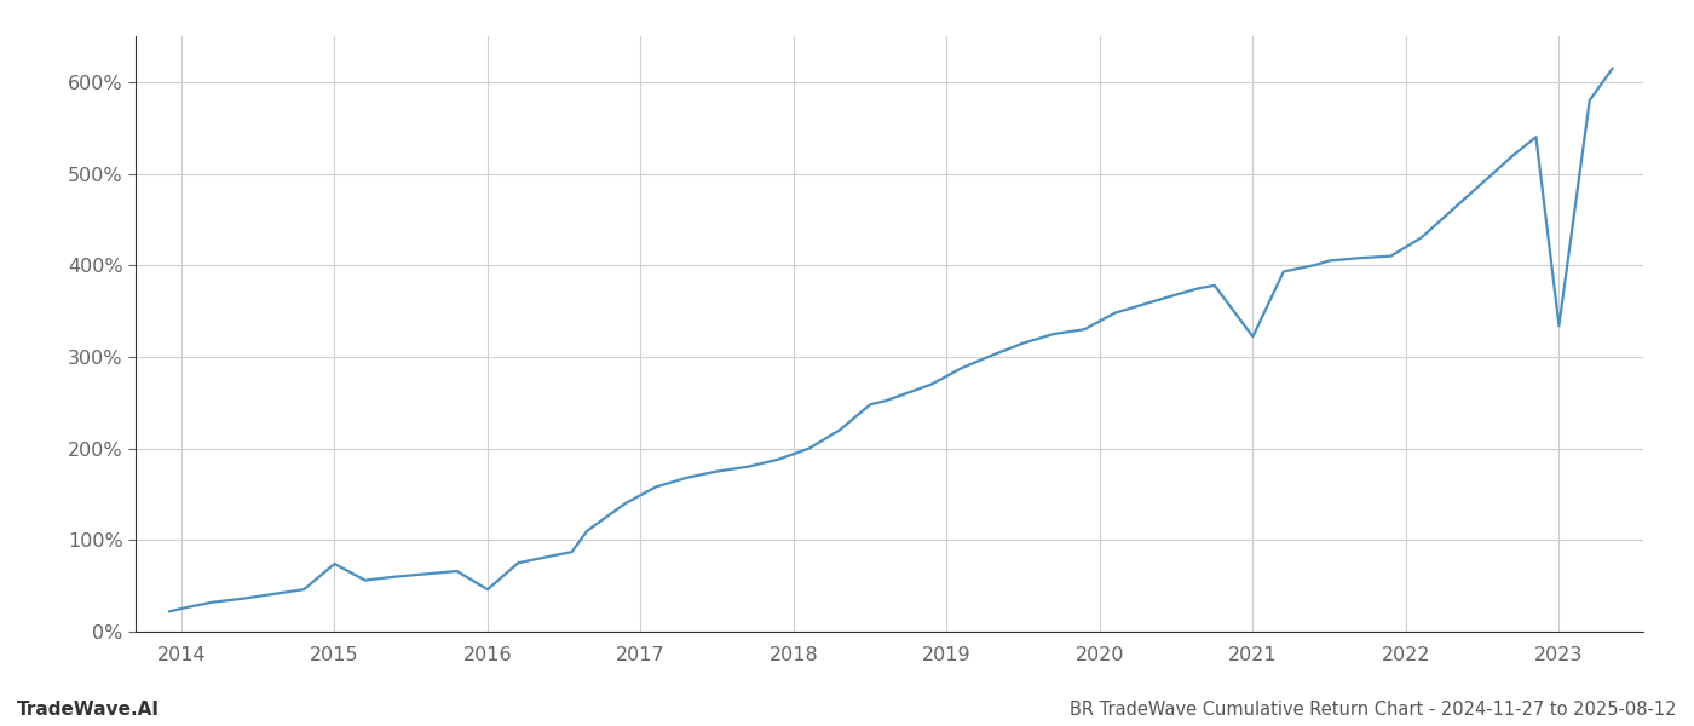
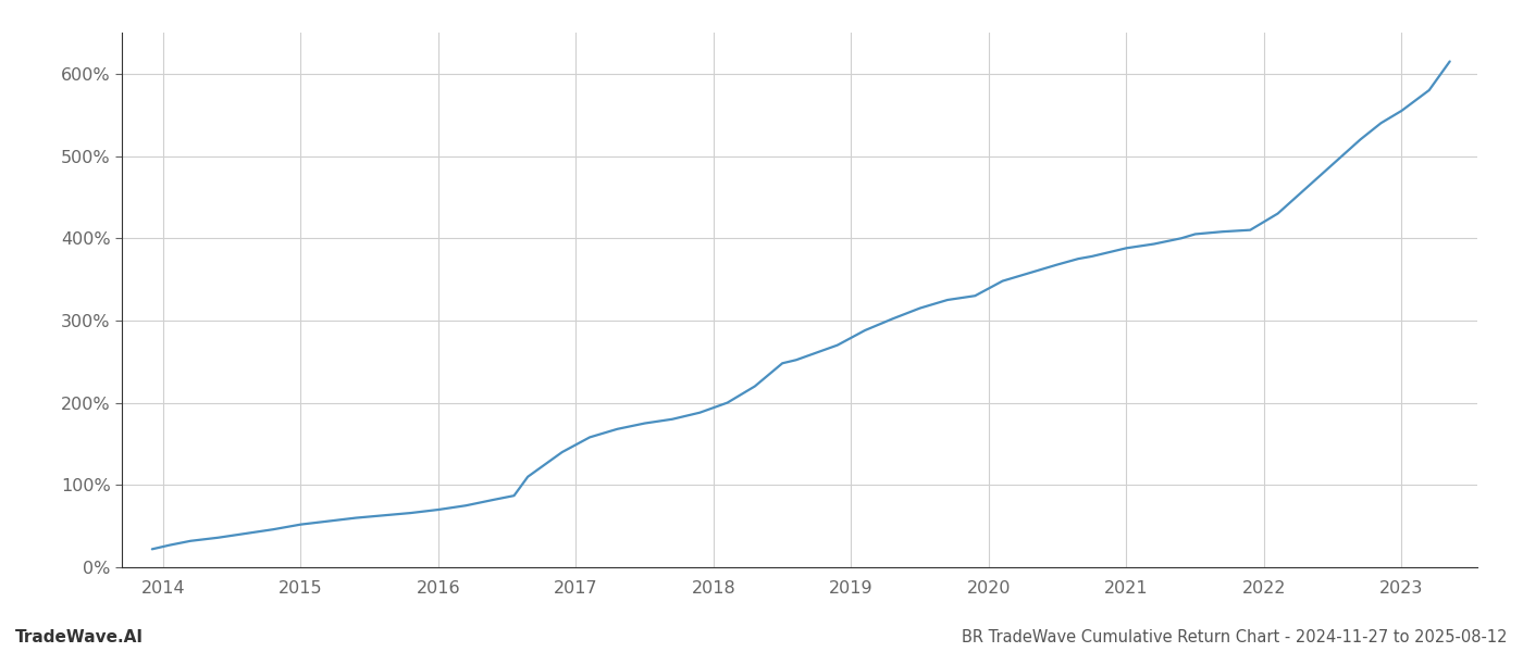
2015: 74% -> 52%
2016: 46% -> 70%
2021: 322% -> 388%
2023: 334% -> 555%
